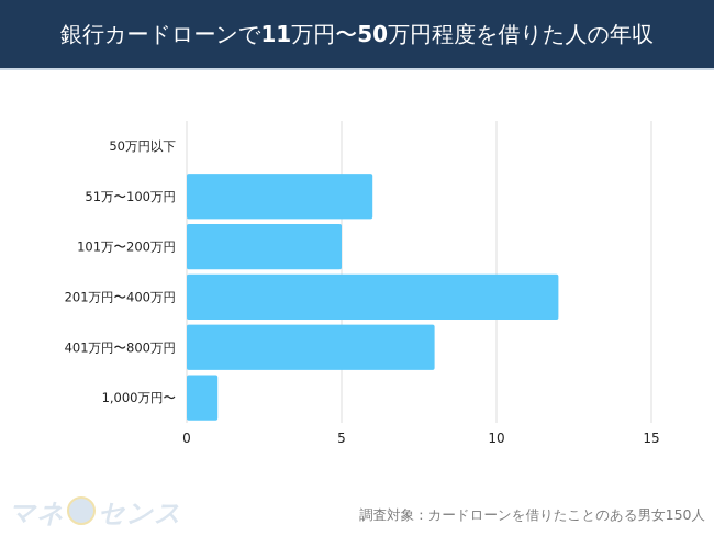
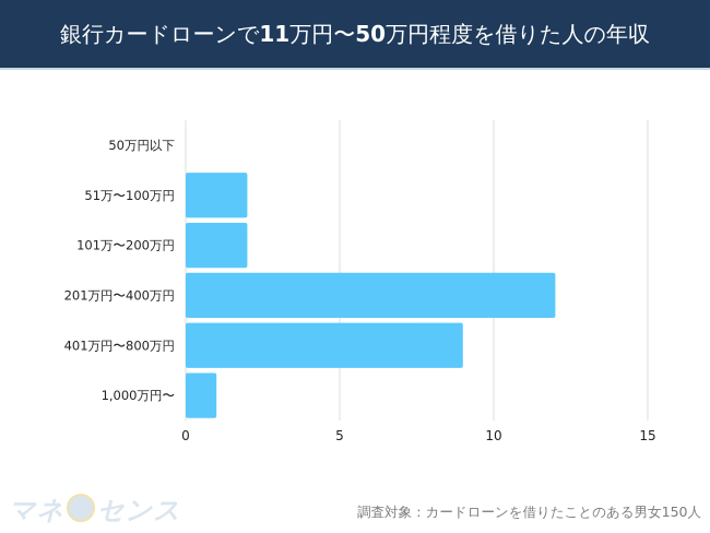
51万〜100万円: 6 -> 2
101万〜200万円: 5 -> 2
401万円〜800万円: 8 -> 9
